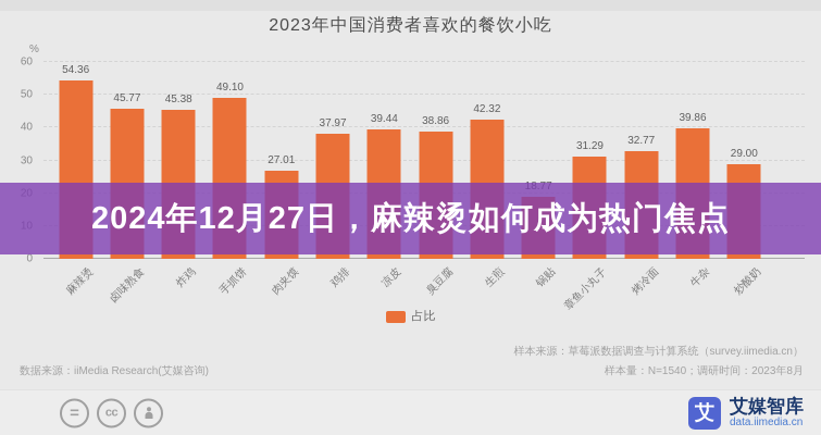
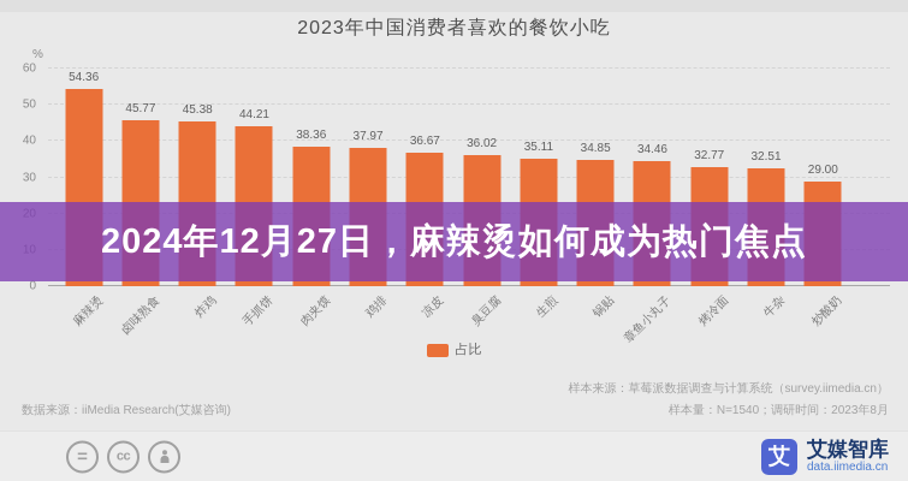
手抓饼: 49.10 -> 44.21
肉夹馍: 27.01 -> 38.36
凉皮: 39.44 -> 36.67
臭豆腐: 38.86 -> 36.02
生煎: 42.32 -> 35.11
锅贴: 18.77 -> 34.85
章鱼小丸子: 31.29 -> 34.46
牛杂: 39.86 -> 32.51
